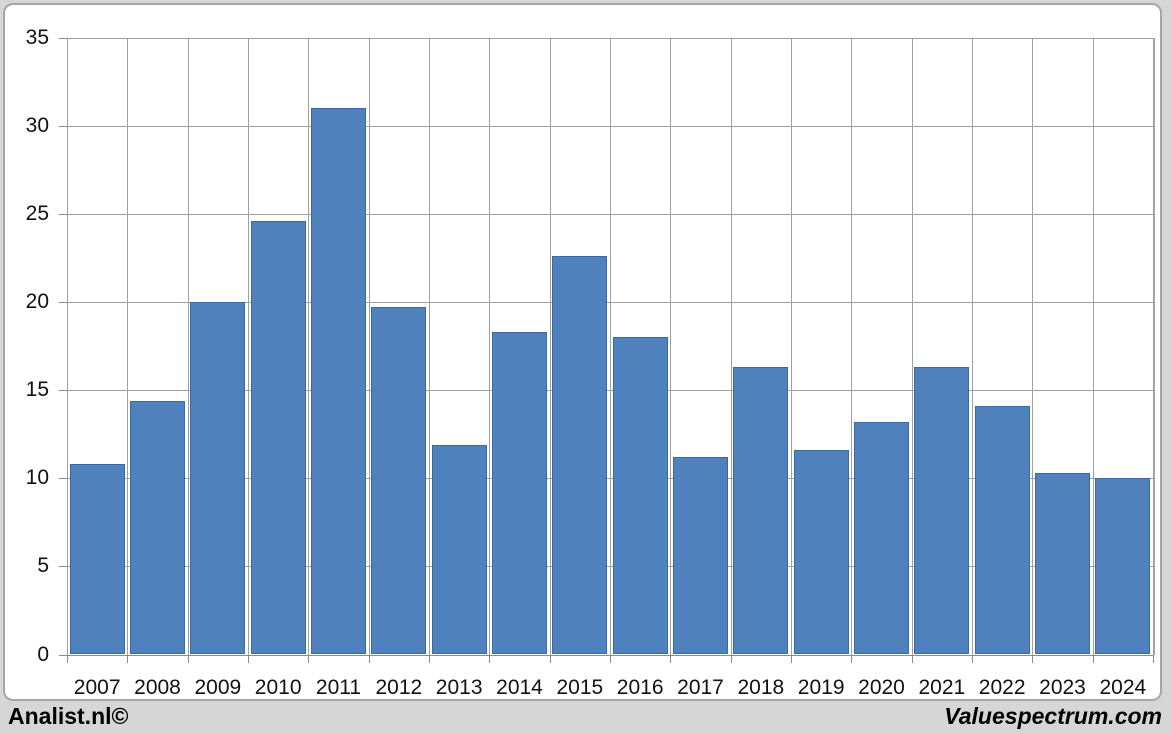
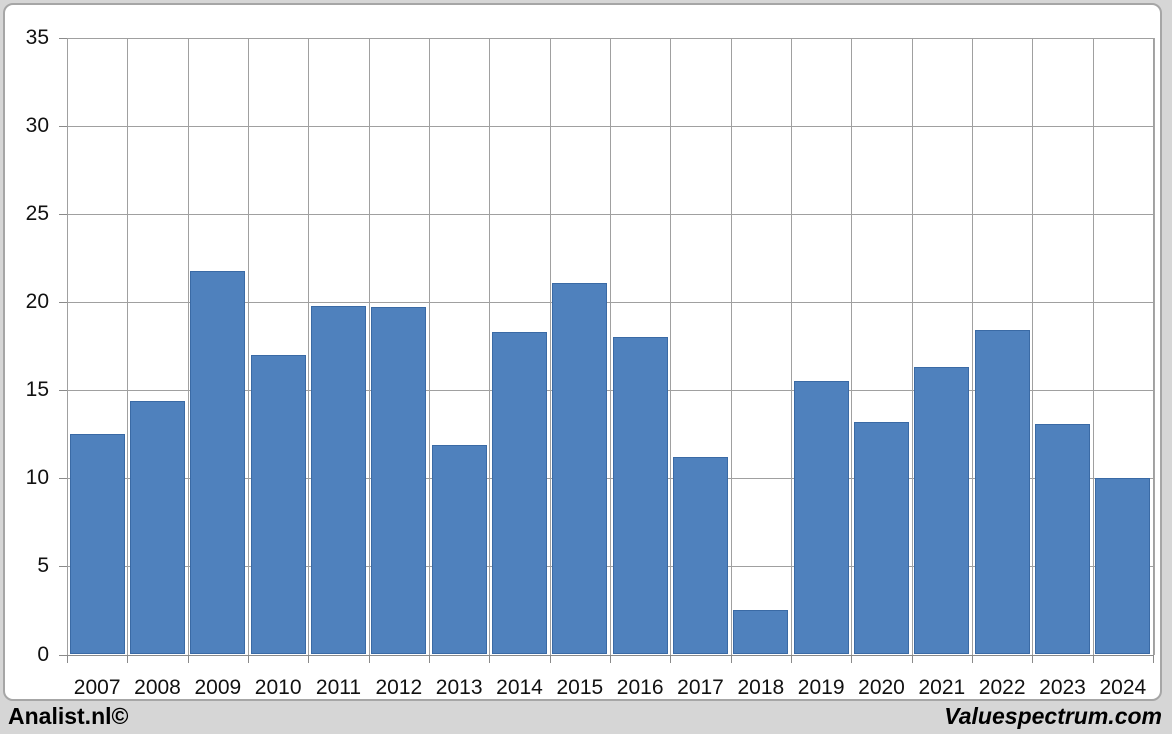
2007: 10.8 -> 12.5
2009: 20.0 -> 21.8
2010: 24.6 -> 17.0
2011: 31.0 -> 19.8
2015: 22.6 -> 21.1
2018: 16.3 -> 2.5
2019: 11.6 -> 15.5
2022: 14.1 -> 18.4
2023: 10.3 -> 13.1
